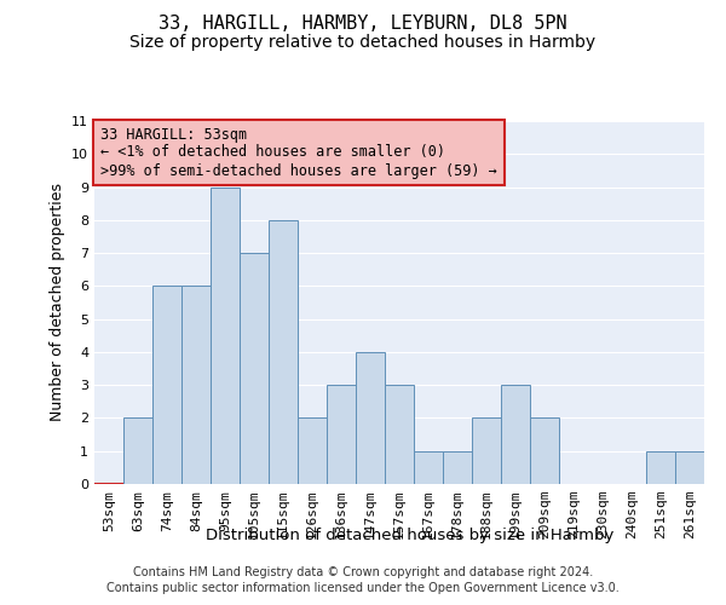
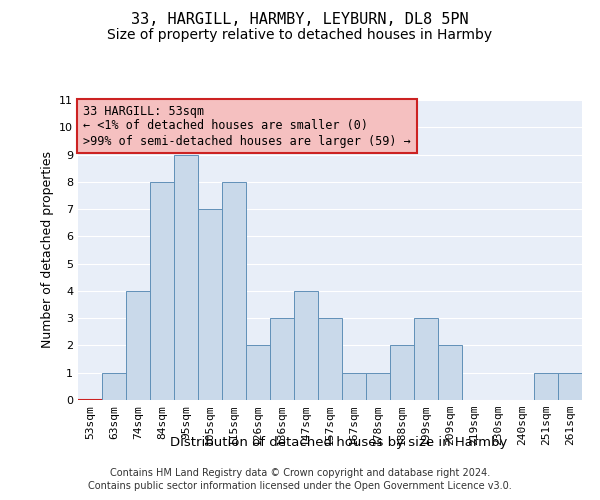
63sqm: 2 -> 1
74sqm: 6 -> 4
84sqm: 6 -> 8
